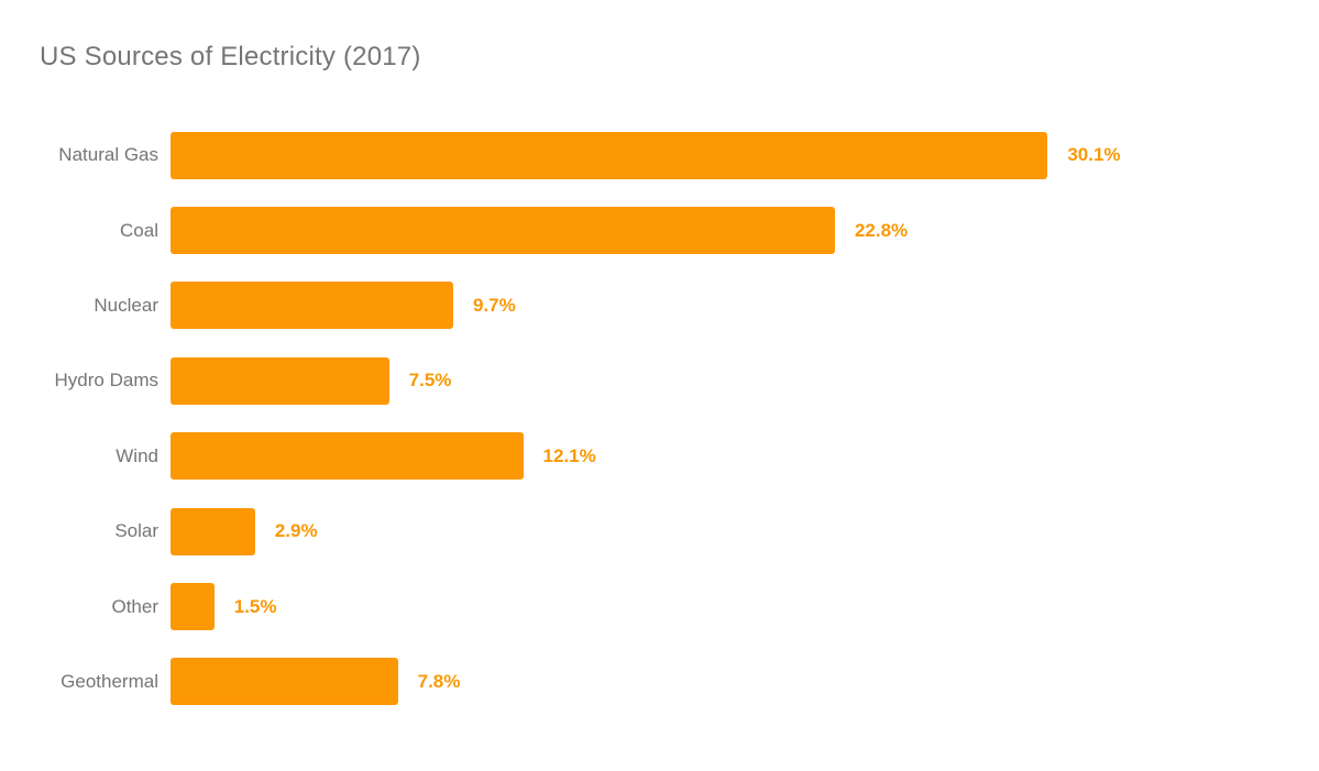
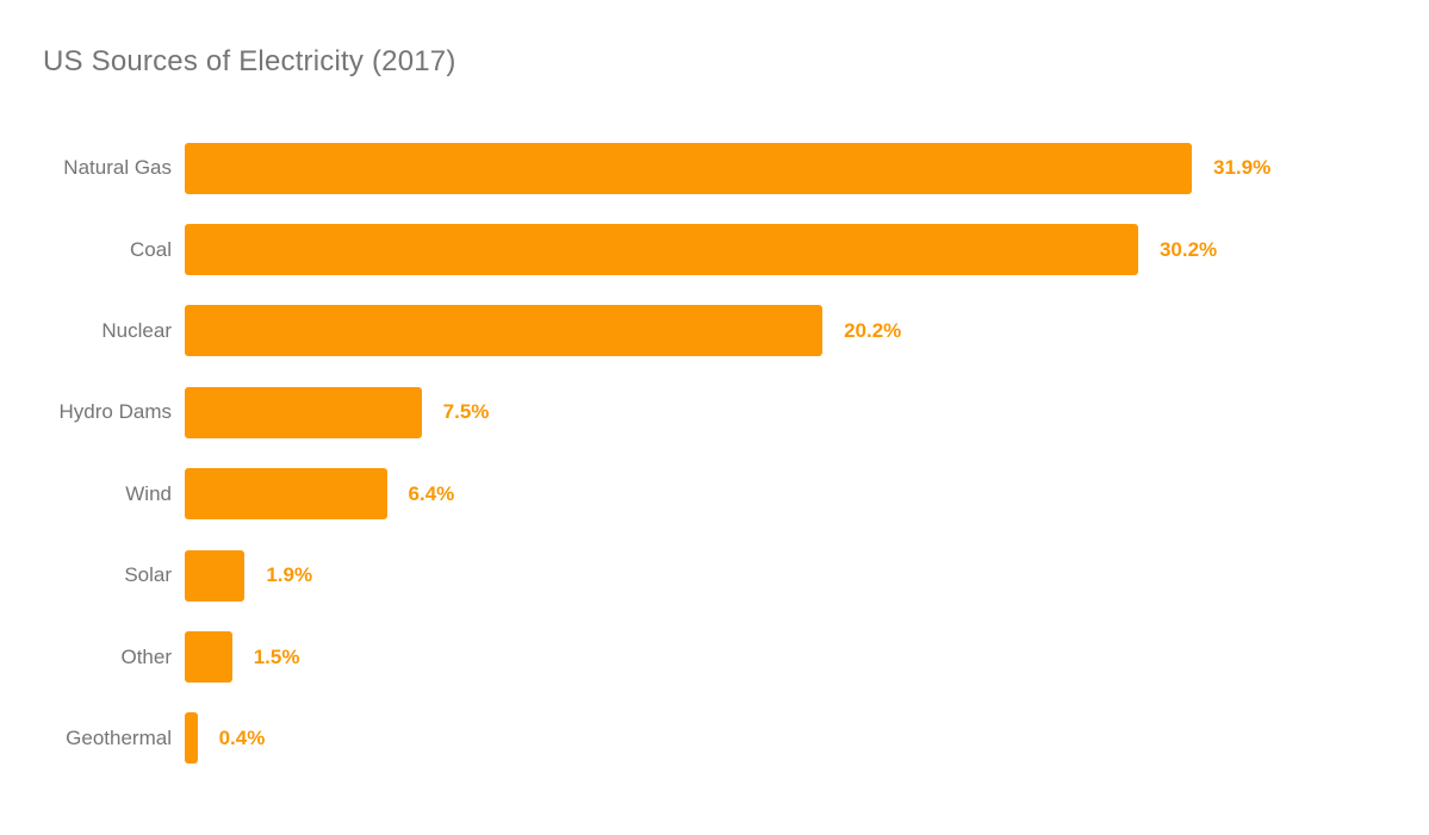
Natural Gas: 30.1% -> 31.9%
Coal: 22.8% -> 30.2%
Nuclear: 9.7% -> 20.2%
Wind: 12.1% -> 6.4%
Solar: 2.9% -> 1.9%
Geothermal: 7.8% -> 0.4%
